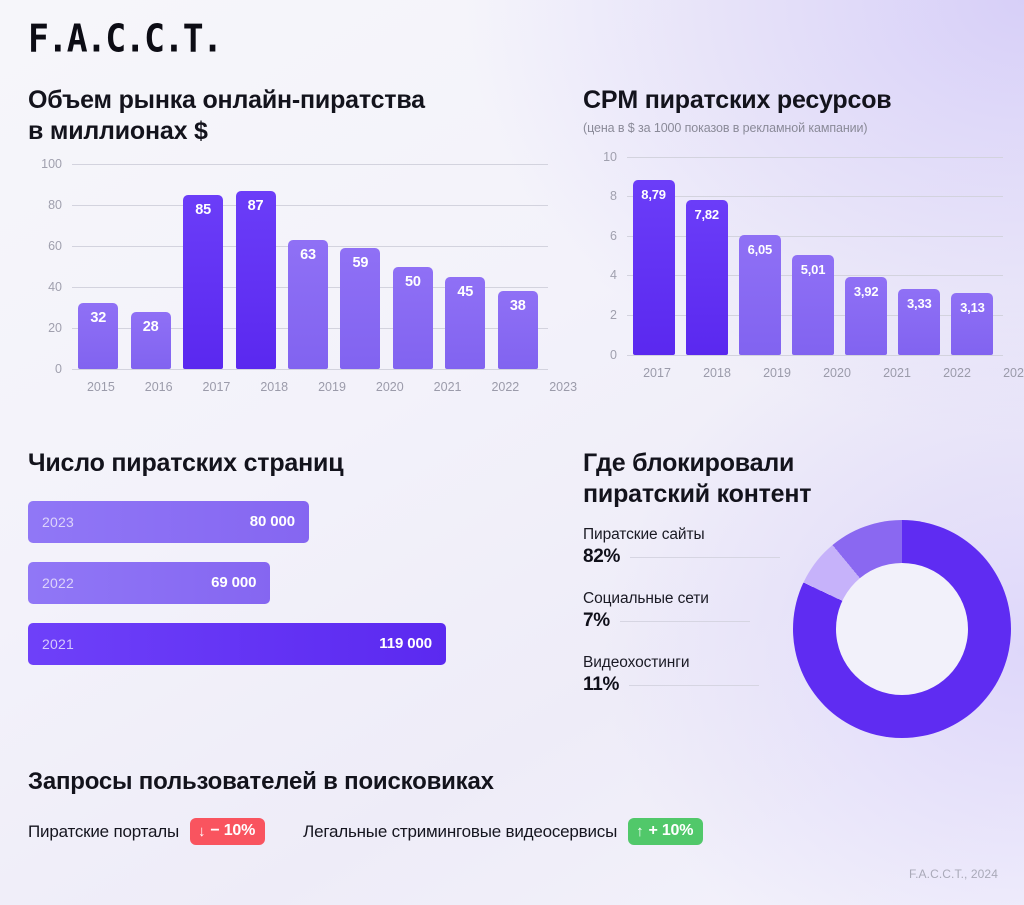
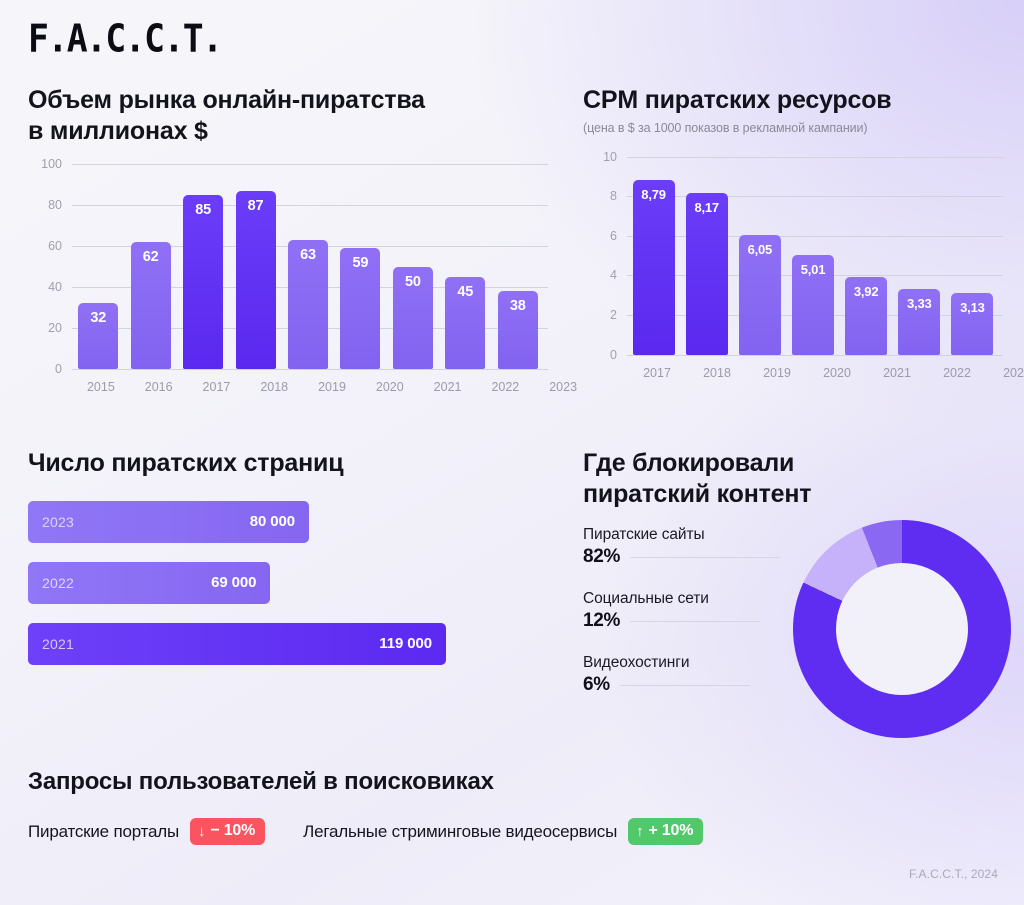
Объем рынка онлайн-пиратства в миллионах $/2016: 28 -> 62
CPM пиратских ресурсов/2018: 7,82 -> 8,17
Где блокировали пиратский контент/Социальные сети: 7% -> 12%
Где блокировали пиратский контент/Видеохостинги: 11% -> 6%
